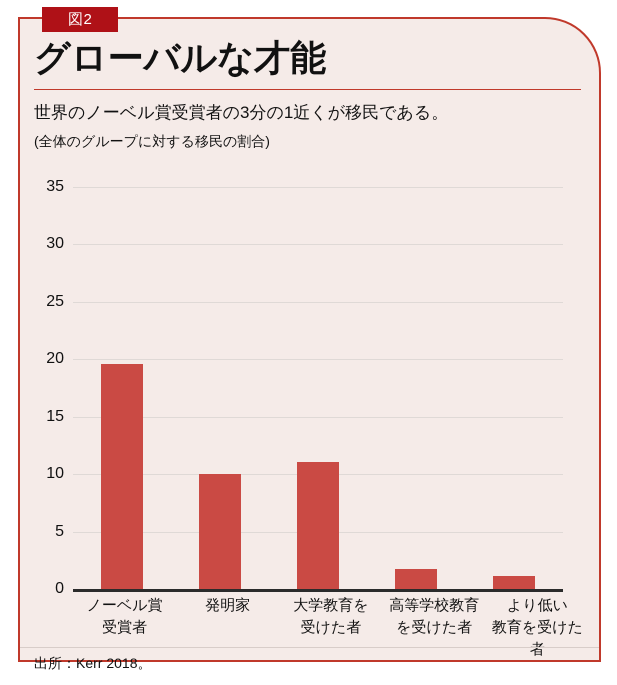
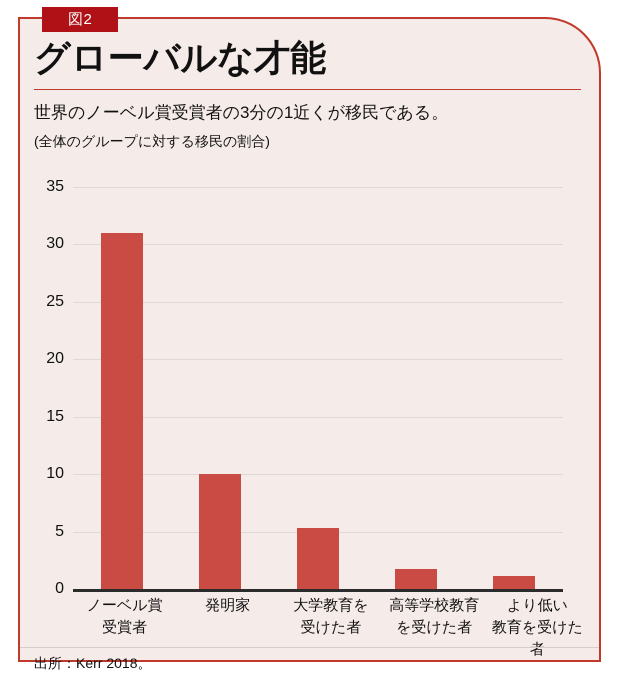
ノーベル賞 受賞者: 19.6 -> 31.0
大学教育を 受けた者: 11.1 -> 5.3
